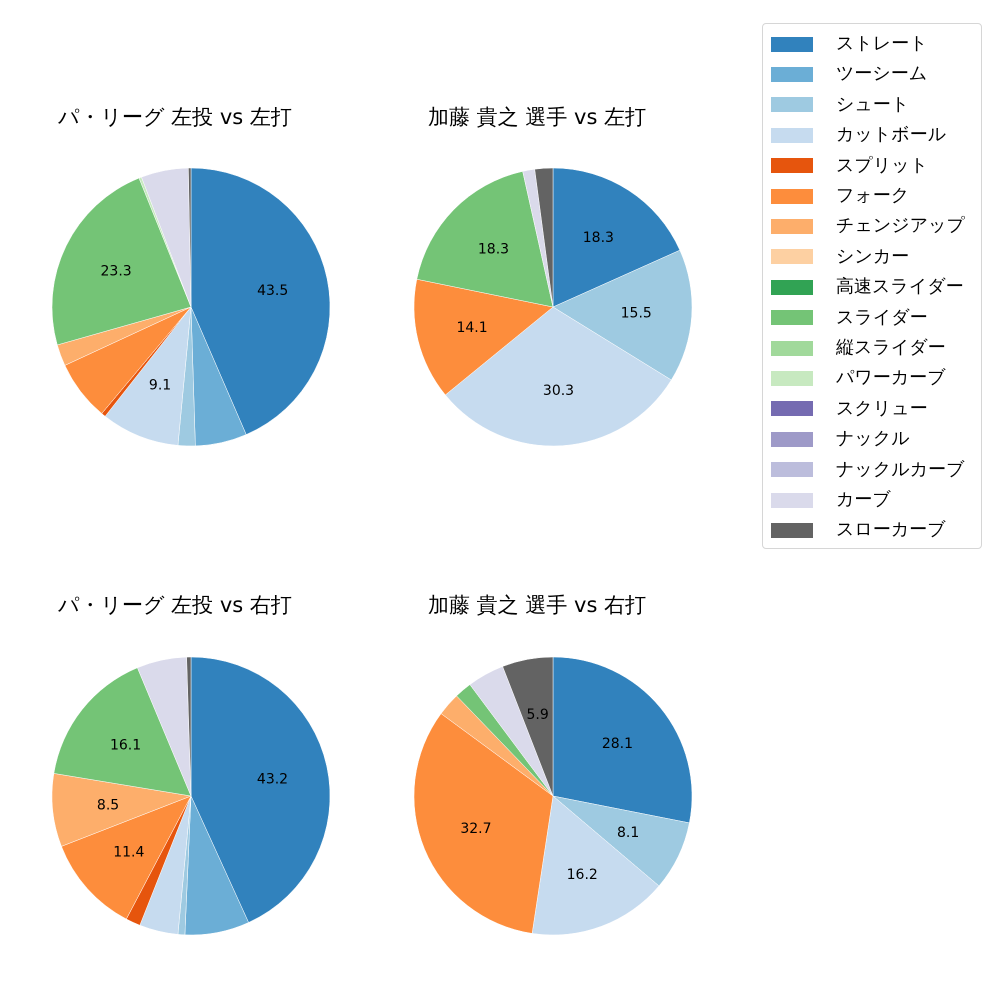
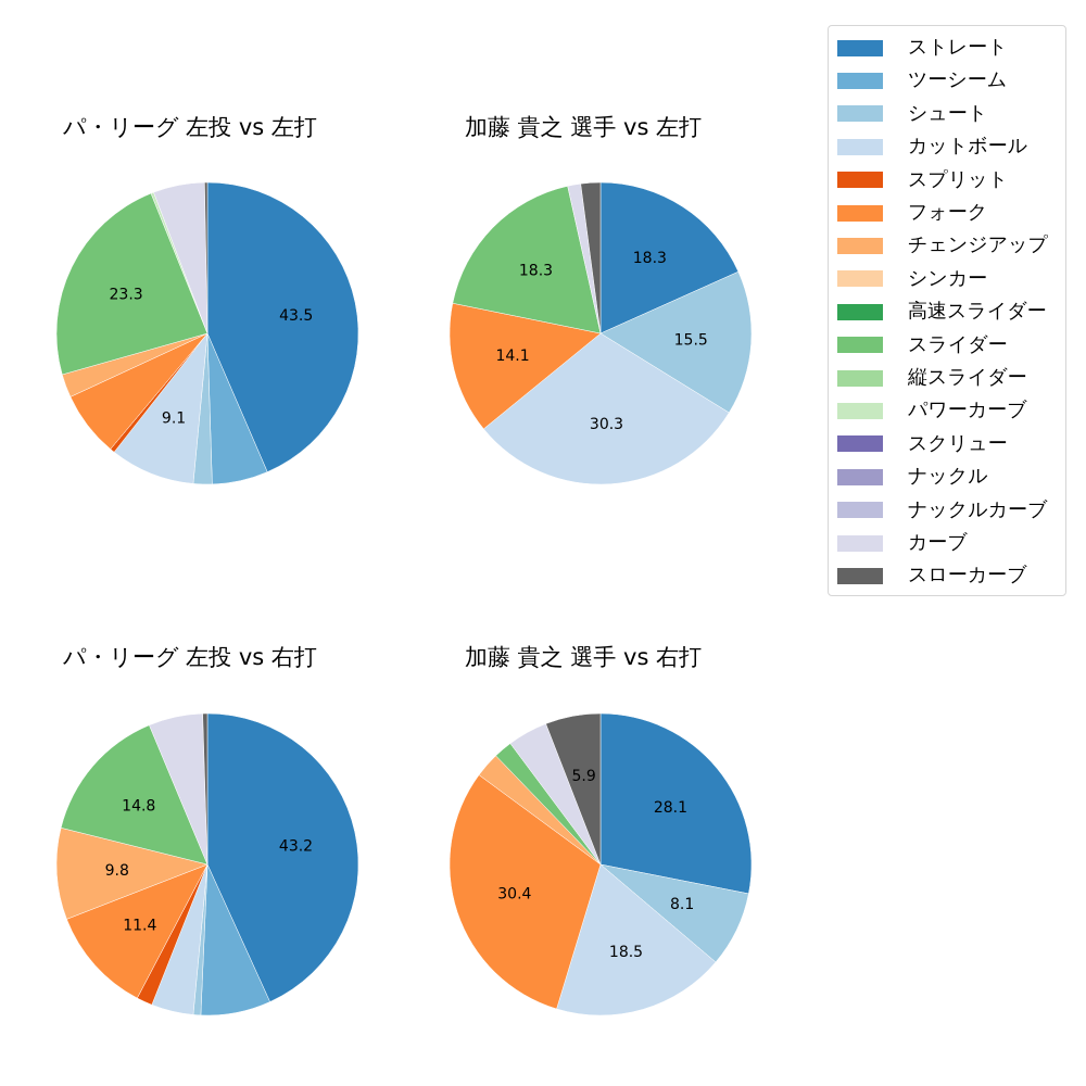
パ・リーグ 左投 vs 右打/チェンジアップ: 8.5 -> 9.8
パ・リーグ 左投 vs 右打/スライダー: 16.1 -> 14.8
加藤 貴之 選手 vs 右打/カットボール: 16.2 -> 18.5
加藤 貴之 選手 vs 右打/フォーク: 32.7 -> 30.4
